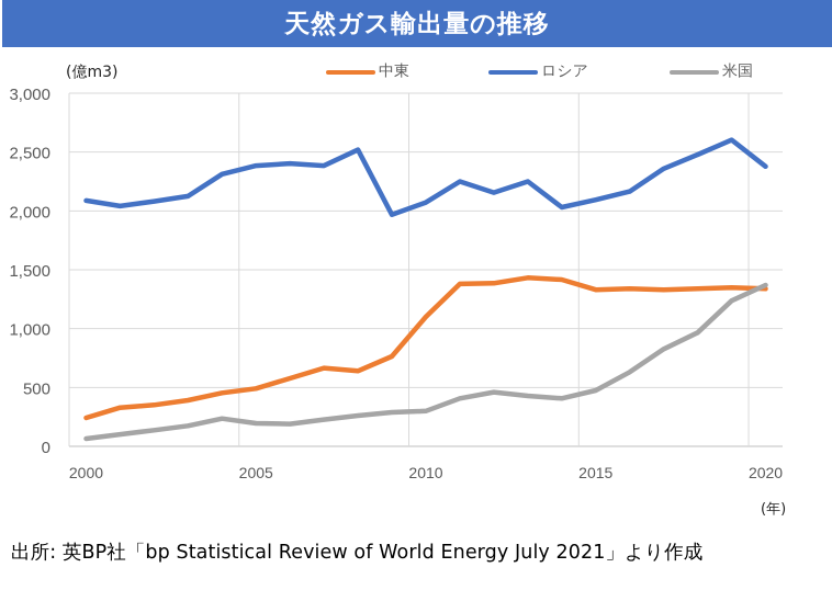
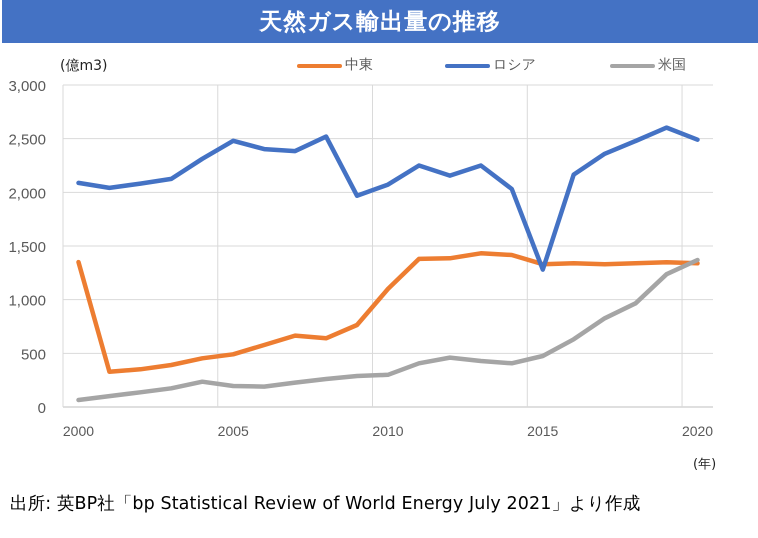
中東/2000: 240 -> 1350
ロシア/2005: 2380 -> 2480
ロシア/2015: 2090 -> 1280
ロシア/2020: 2380 -> 2490
